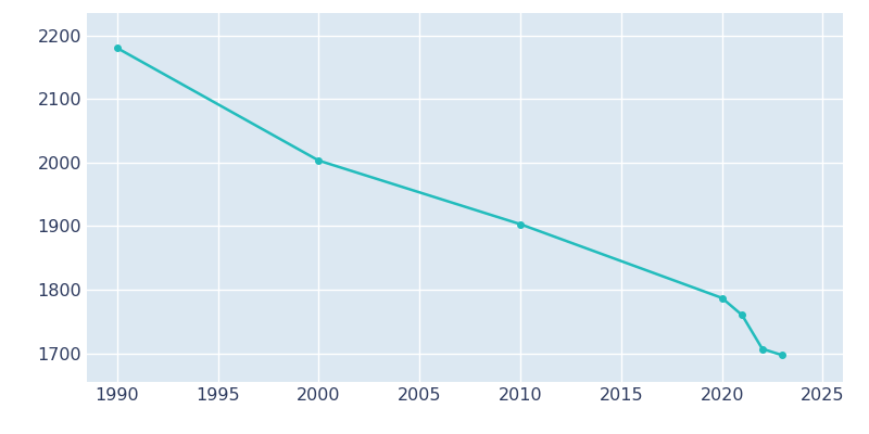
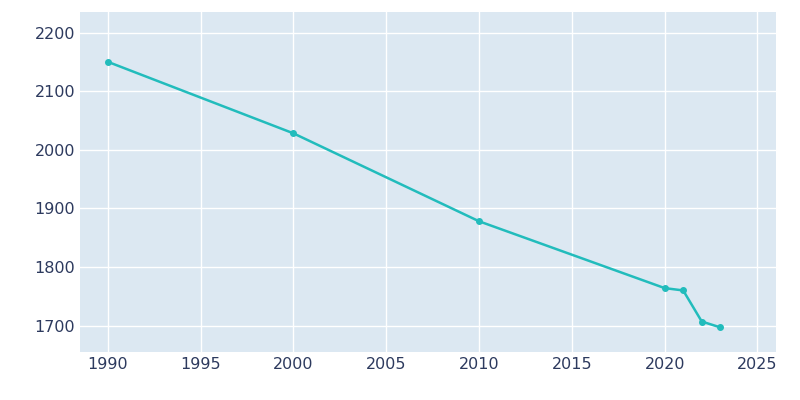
1990: 2180 -> 2150
2000: 2003 -> 2028
2010: 1903 -> 1878
2020: 1787 -> 1764
